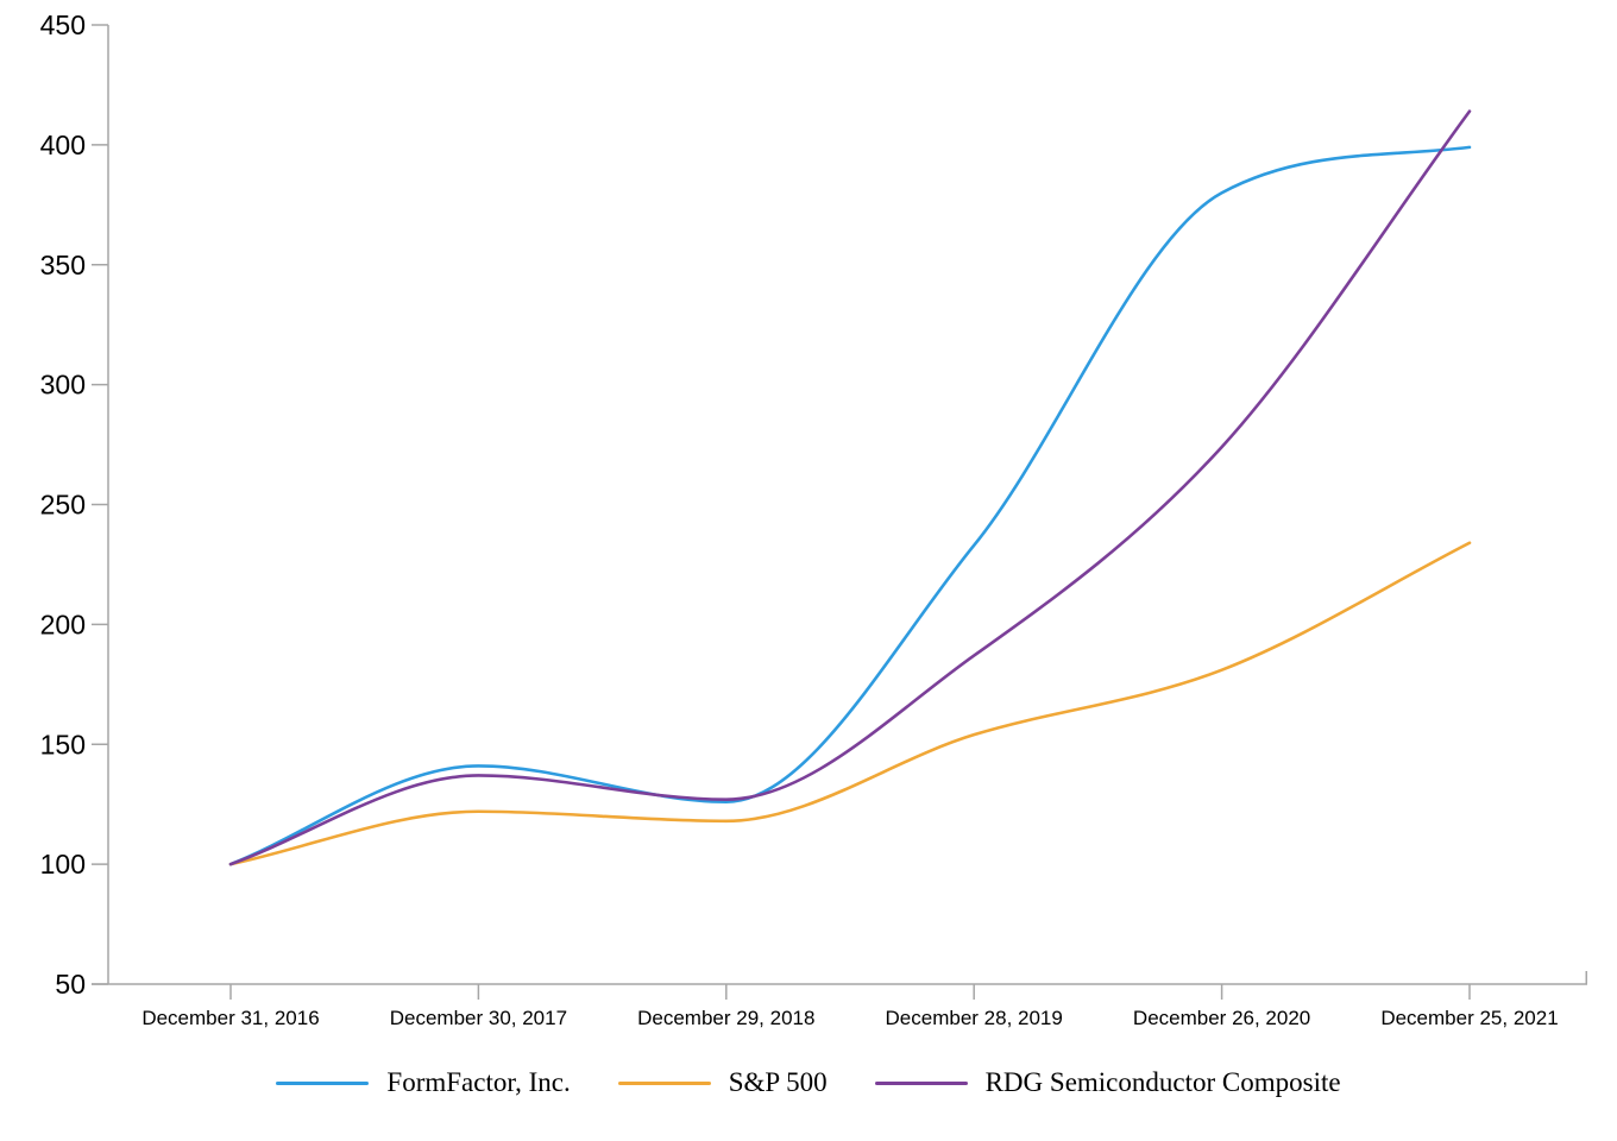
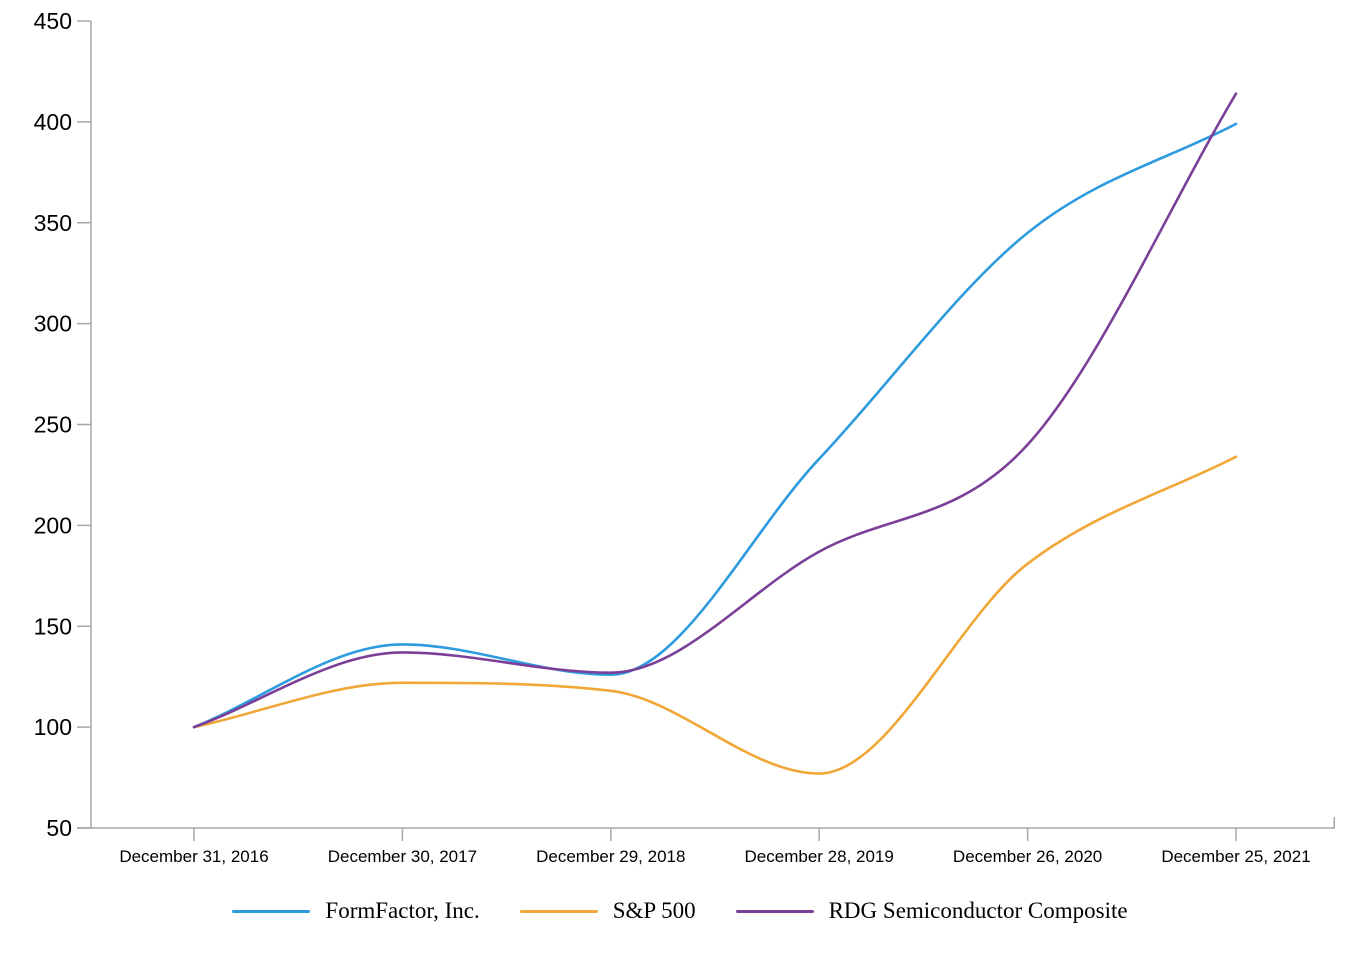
S&P 500/December 28, 2019: 154 -> 77
FormFactor, Inc./December 26, 2020: 380 -> 345
RDG Semiconductor Composite/December 26, 2020: 274 -> 240
